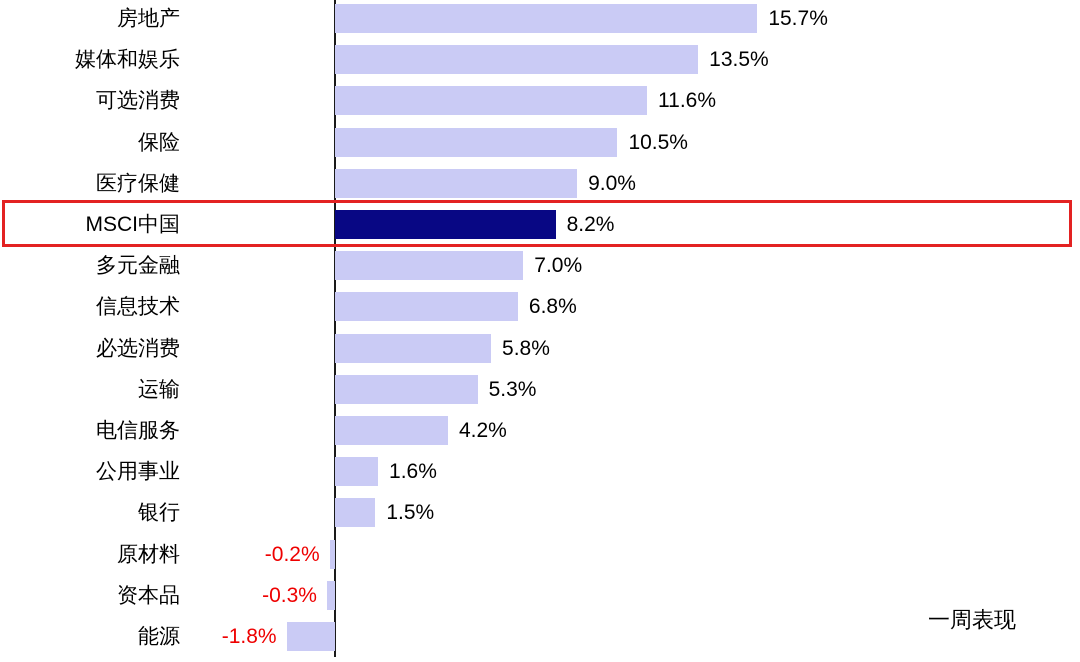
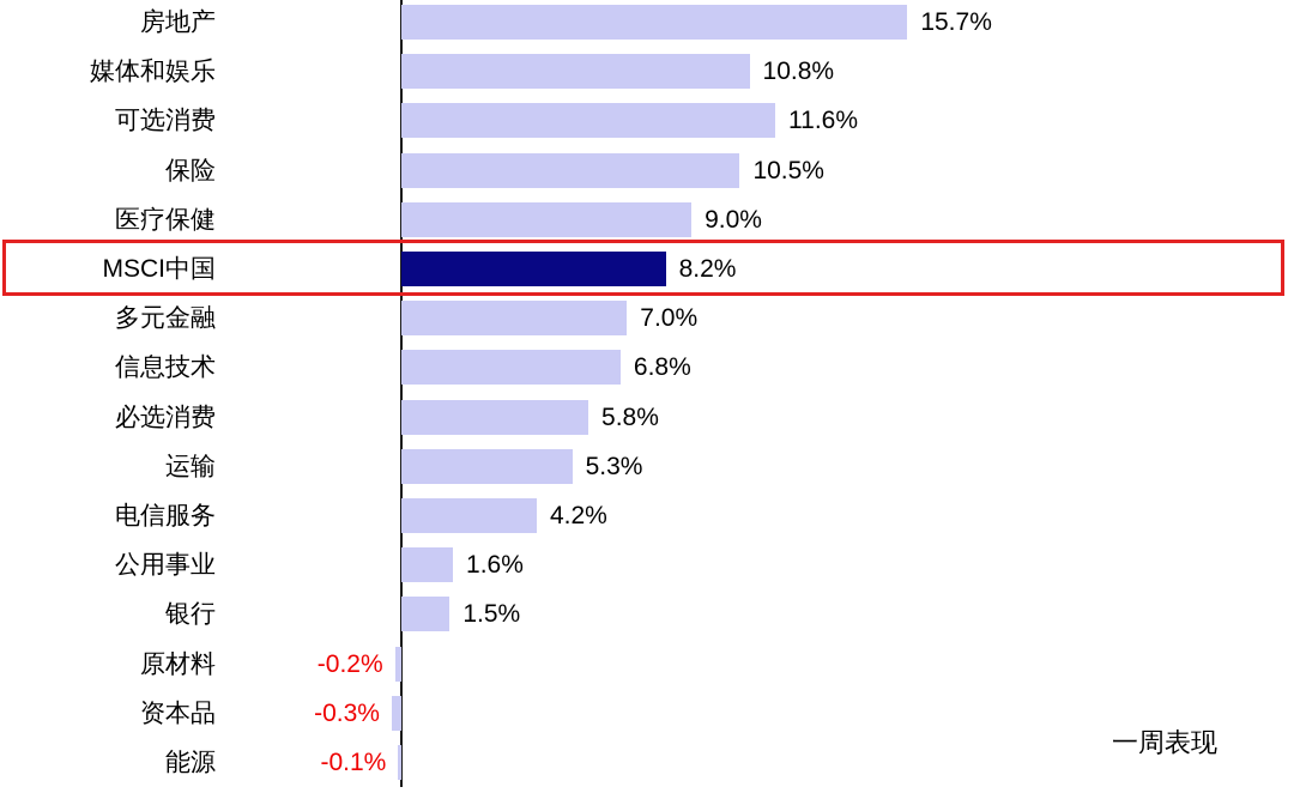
媒体和娱乐: 13.5% -> 10.8%
能源: -1.8% -> -0.1%
